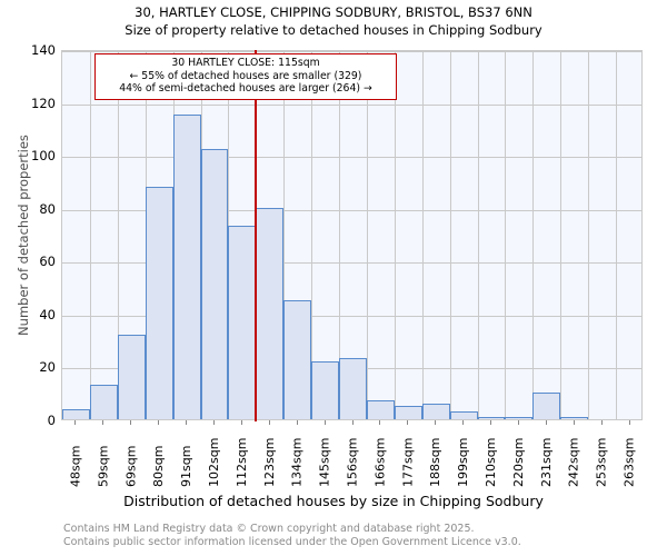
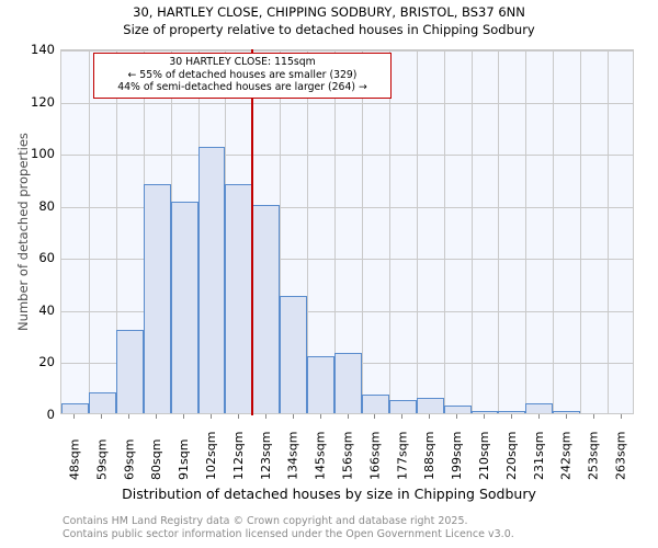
59sqm: 13 -> 8
91sqm: 115 -> 81
112sqm: 73 -> 88
231sqm: 10 -> 4
